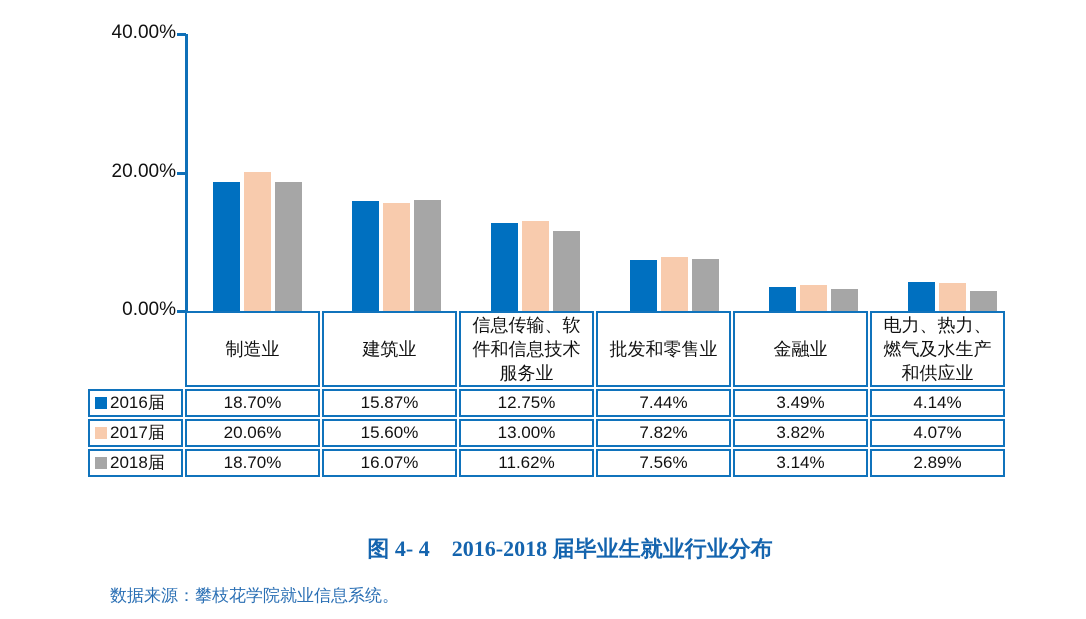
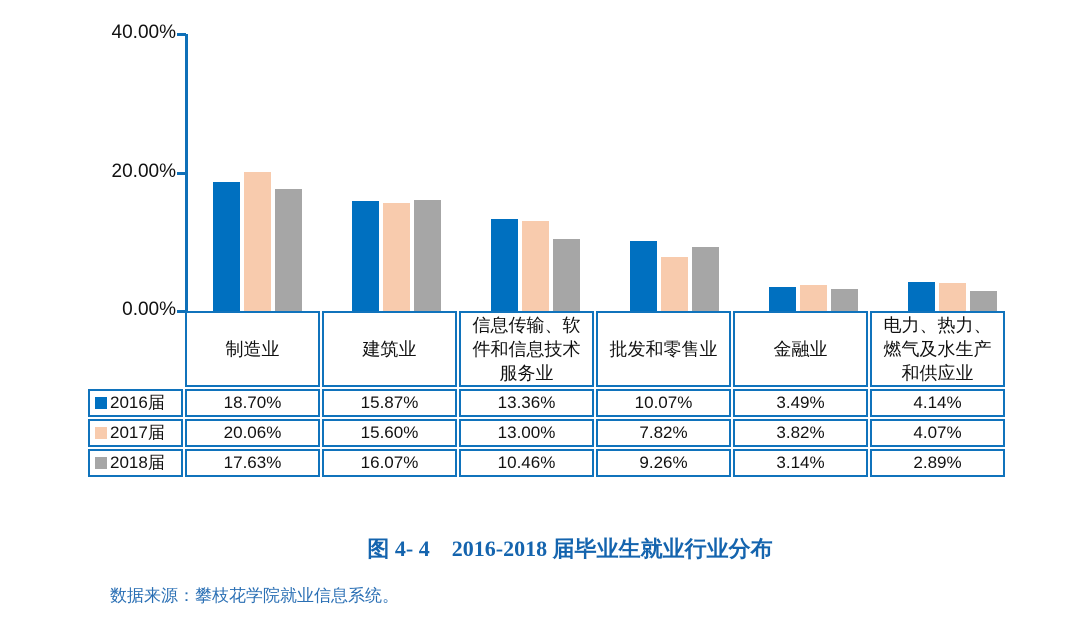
2018届/制造业: 18.70% -> 17.63%
2016届/信息传输、软件和信息技术服务业: 12.75% -> 13.36%
2018届/信息传输、软件和信息技术服务业: 11.62% -> 10.46%
2016届/批发和零售业: 7.44% -> 10.07%
2018届/批发和零售业: 7.56% -> 9.26%
